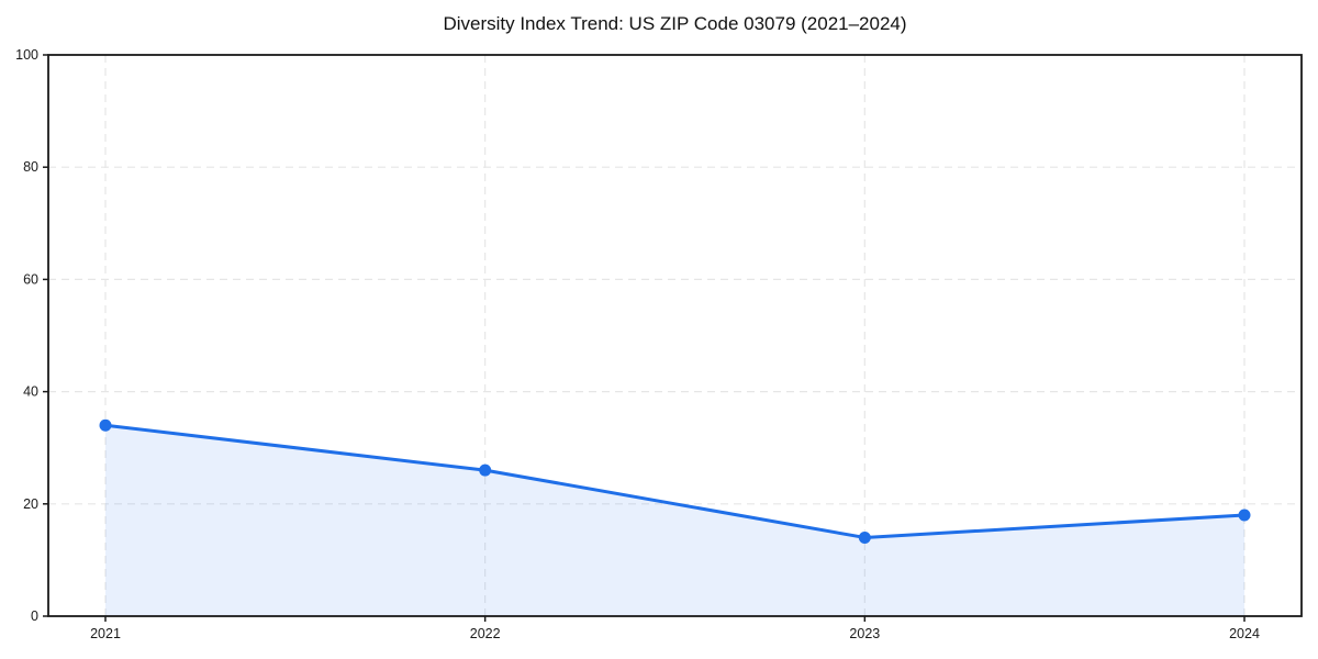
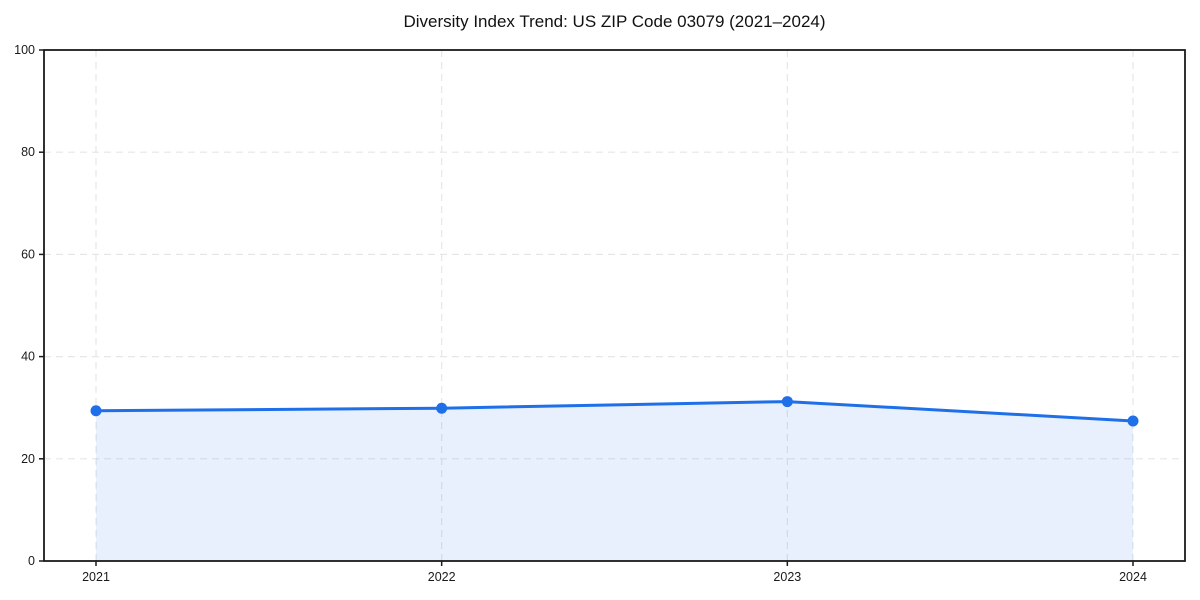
2021: 34 -> 29
2022: 26 -> 30
2023: 14 -> 31
2024: 18 -> 27
